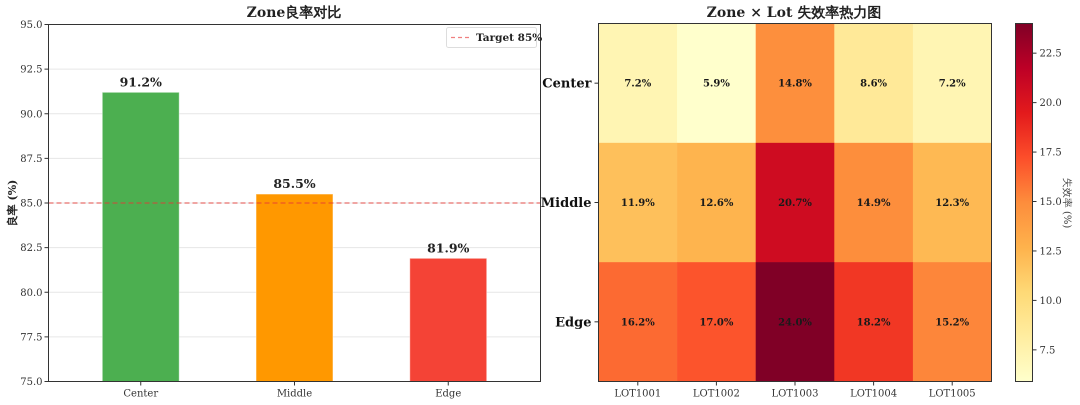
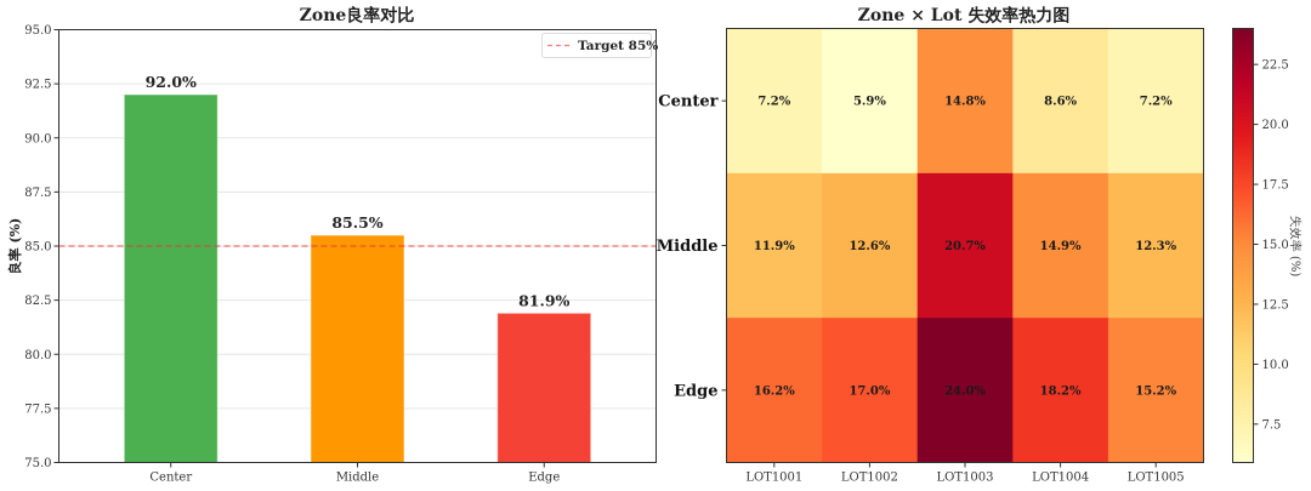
Zone良率对比/Center: 91.2% -> 92.0%
